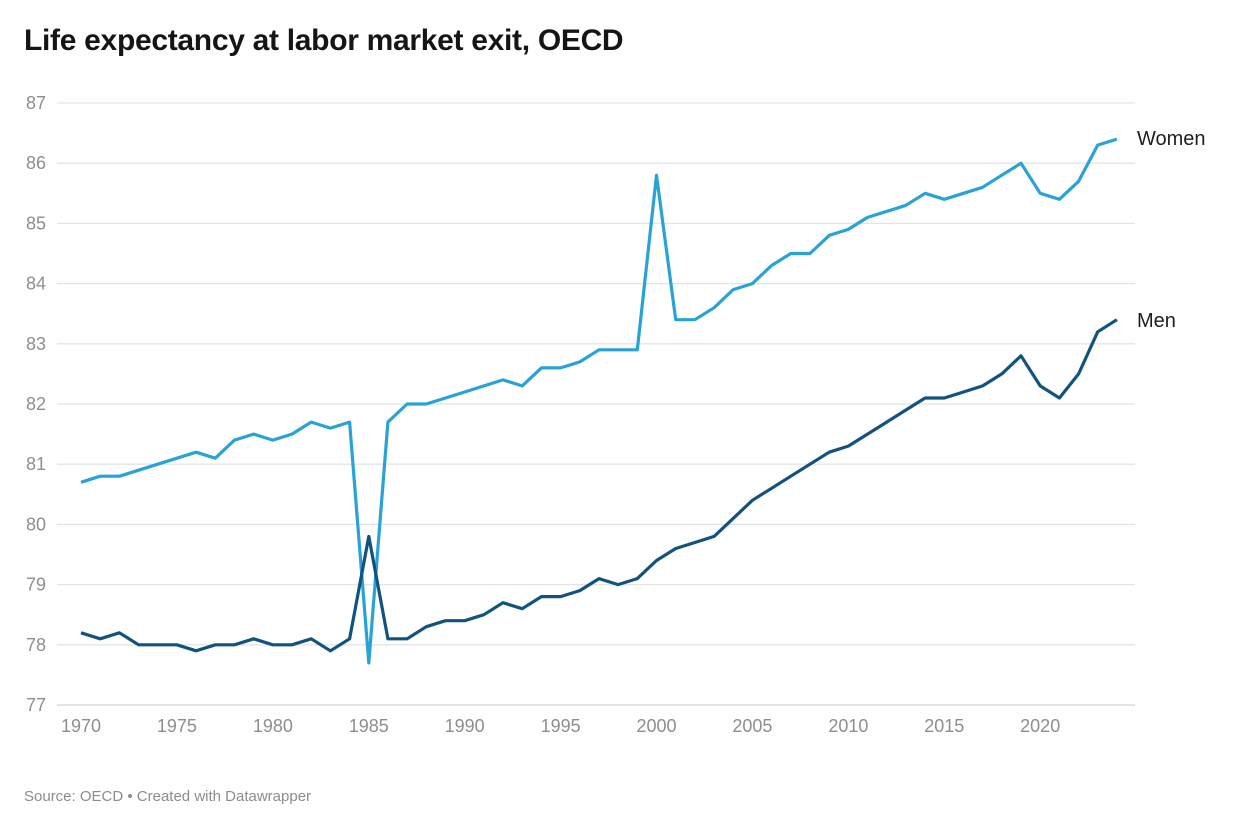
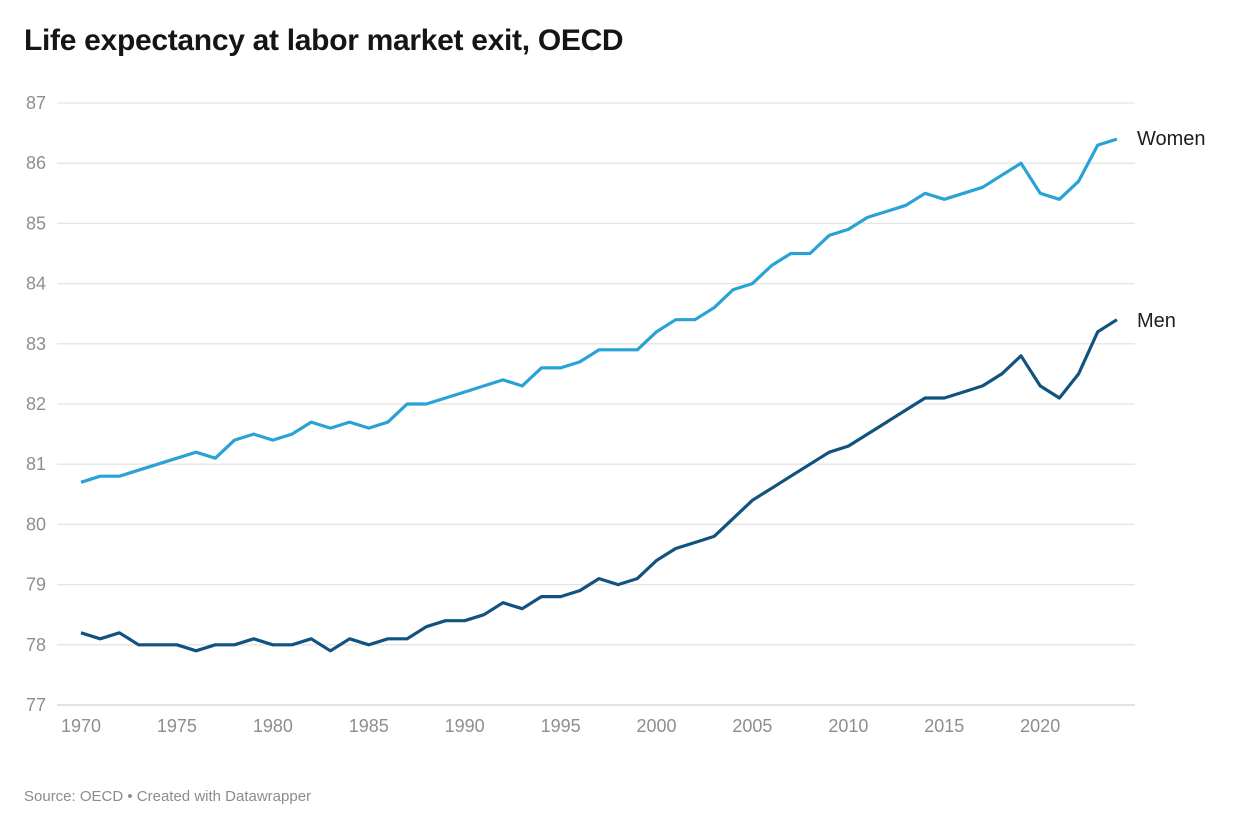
Women/1985: 77.7 -> 81.6
Men/1985: 79.8 -> 78.0
Women/2000: 85.8 -> 83.2
